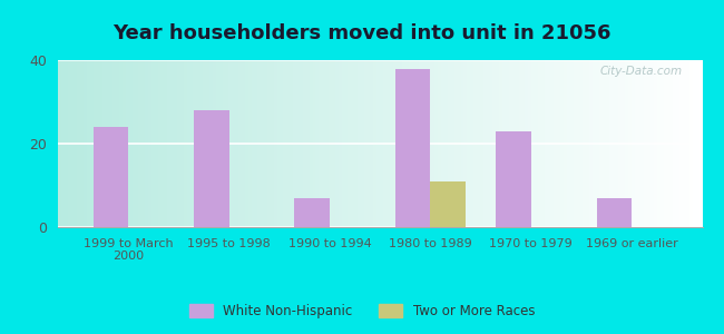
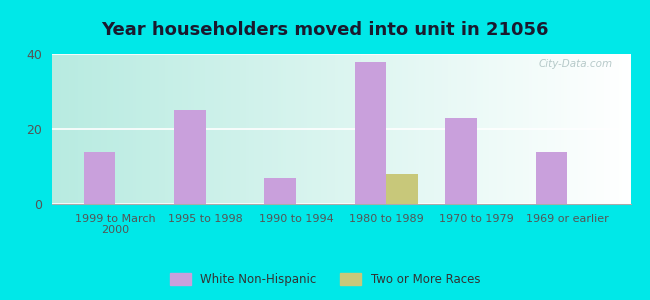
White Non-Hispanic/1999 to March 2000: 24 -> 14
White Non-Hispanic/1995 to 1998: 28 -> 25
Two or More Races/1980 to 1989: 11 -> 8
White Non-Hispanic/1969 or earlier: 7 -> 14
